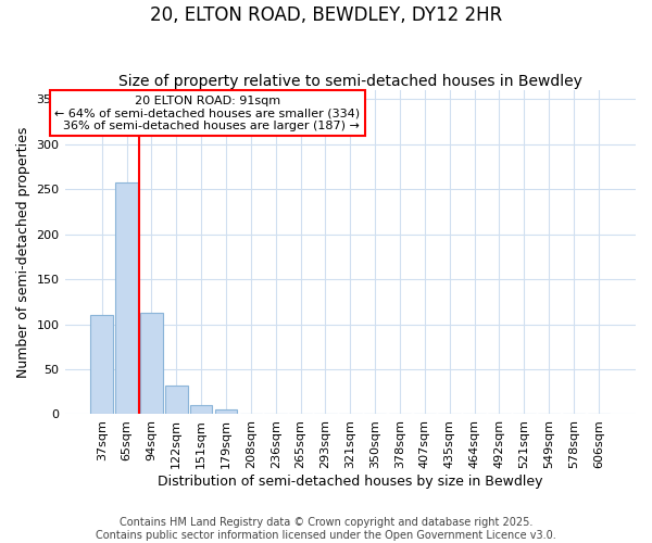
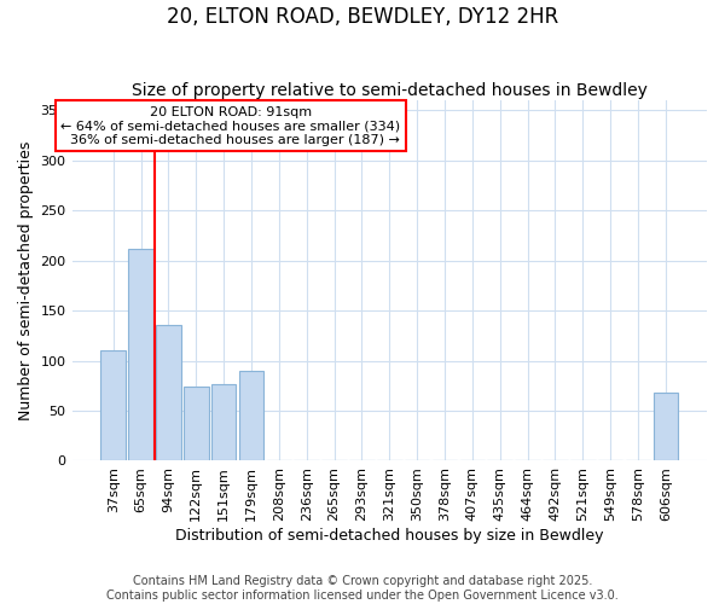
65sqm: 258 -> 212
94sqm: 113 -> 136
122sqm: 32 -> 74
151sqm: 10 -> 76
179sqm: 5 -> 90
606sqm: 1 -> 68
